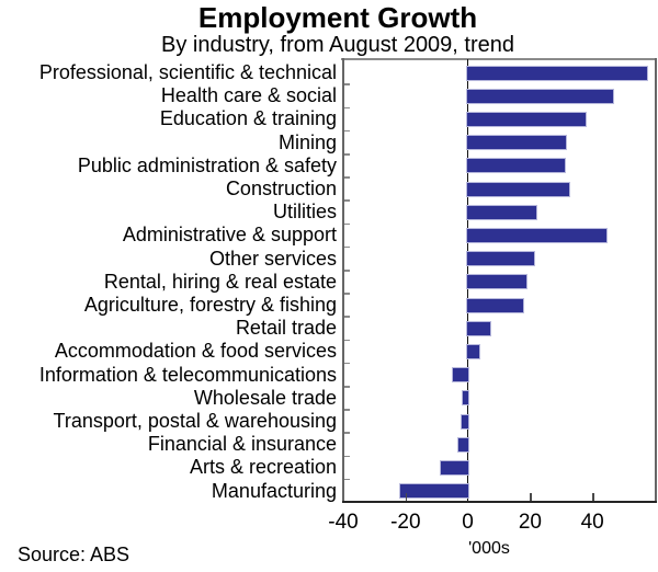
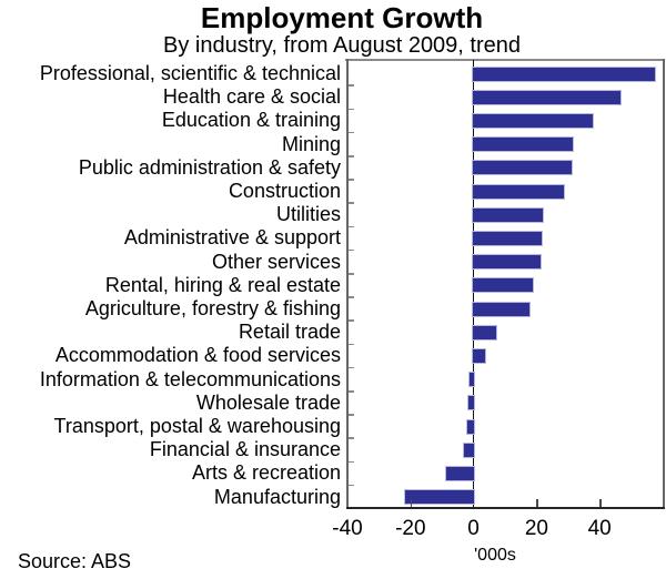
Construction: 33 -> 29
Administrative & support: 45 -> 22
Information & telecommunications: -5 -> -2
